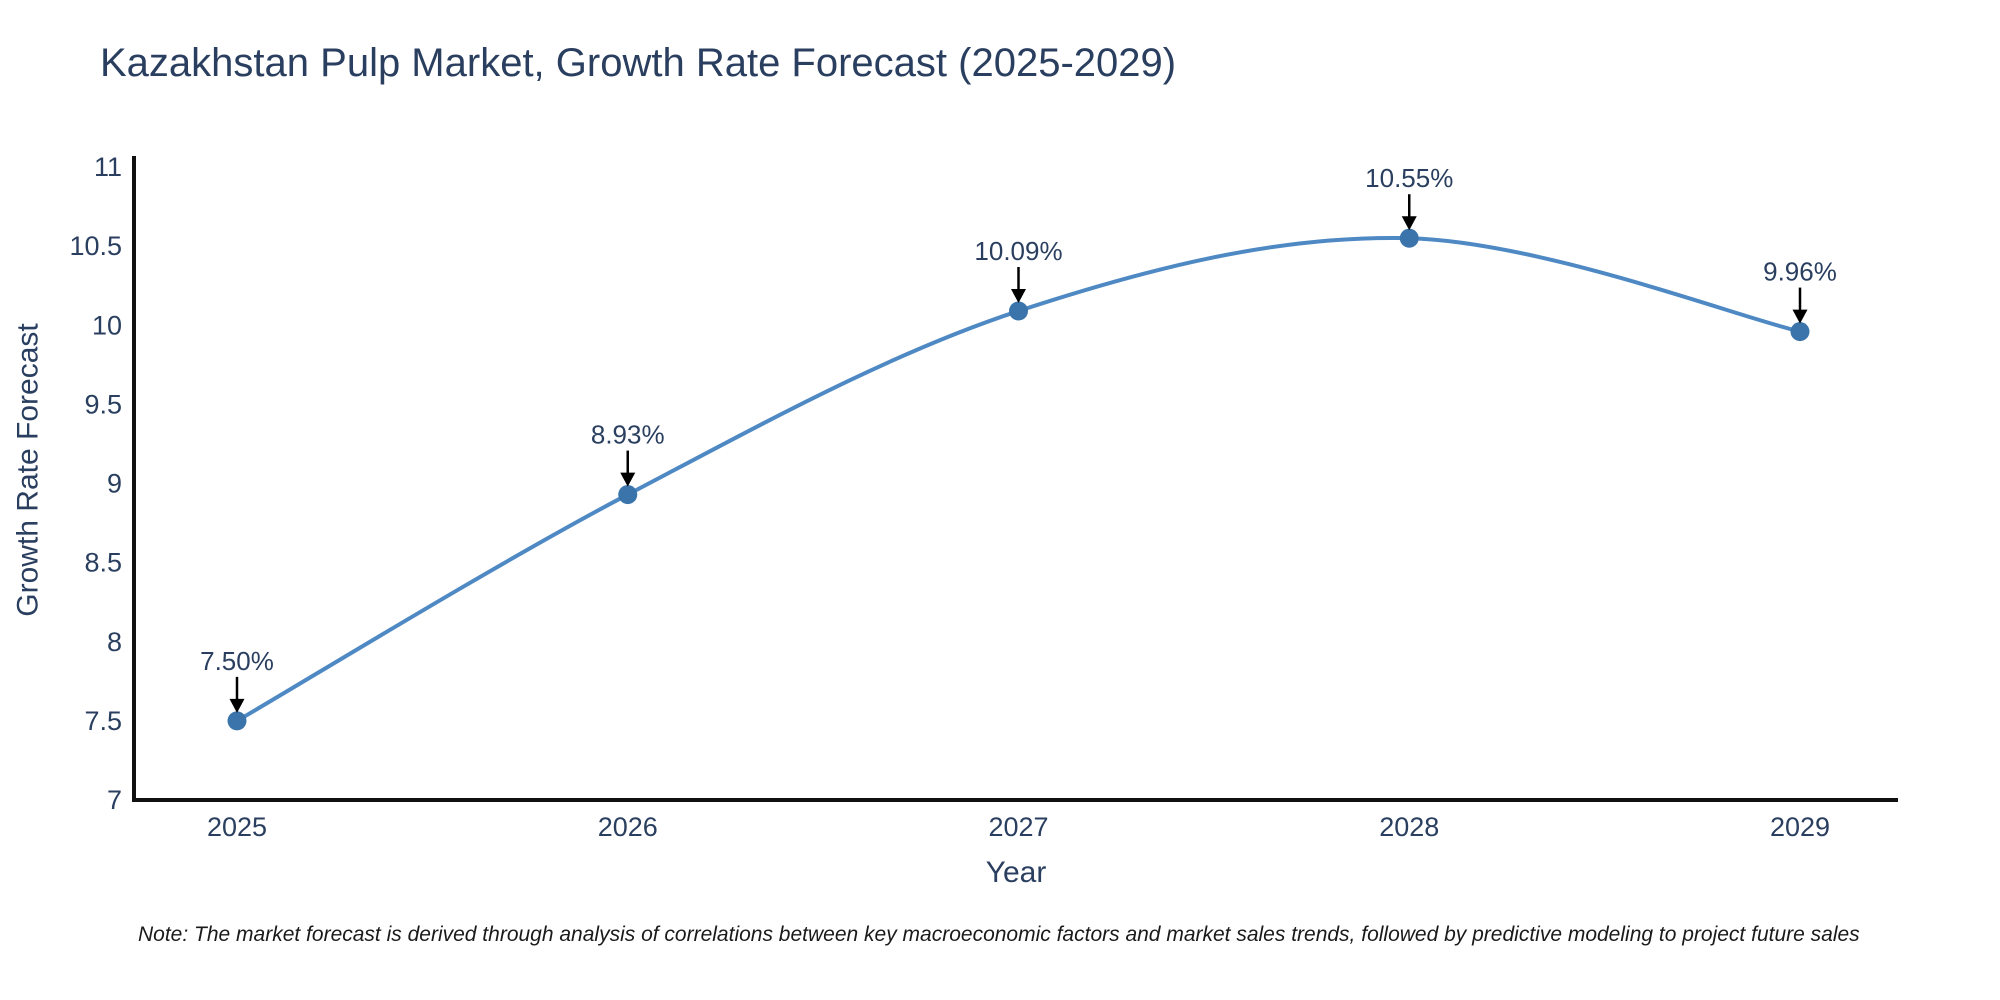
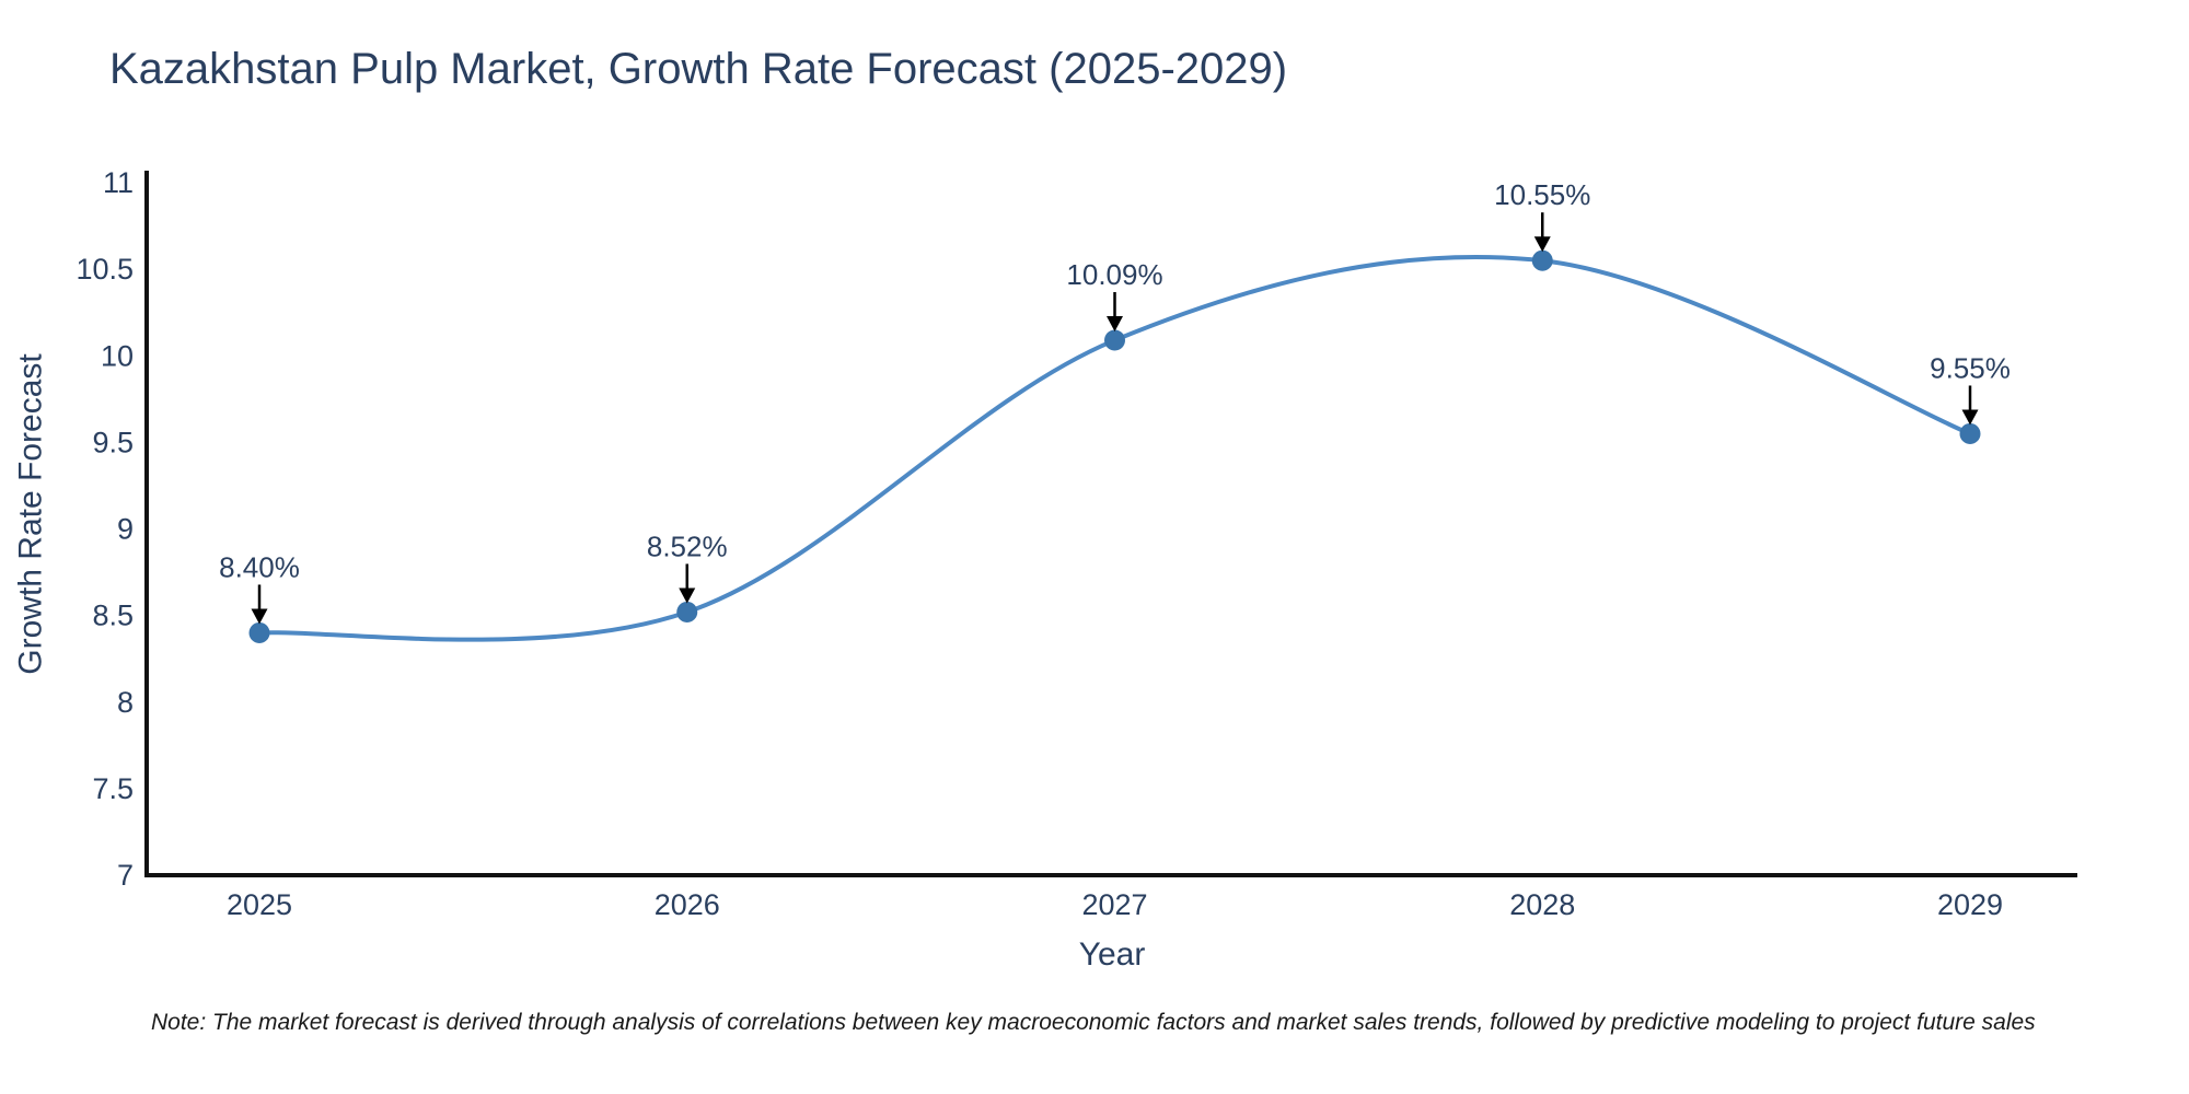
2025: 7.50% -> 8.40%
2026: 8.93% -> 8.52%
2029: 9.96% -> 9.55%
